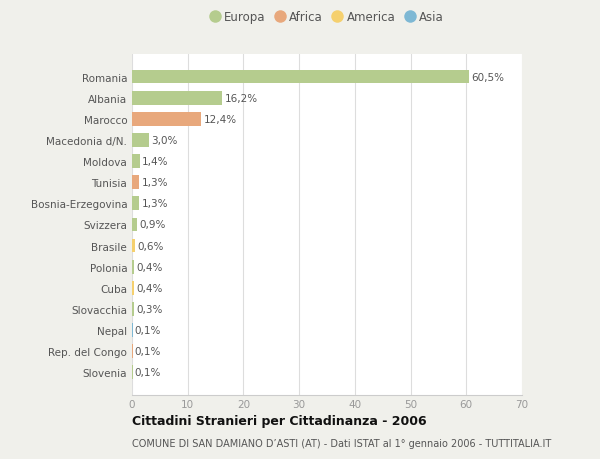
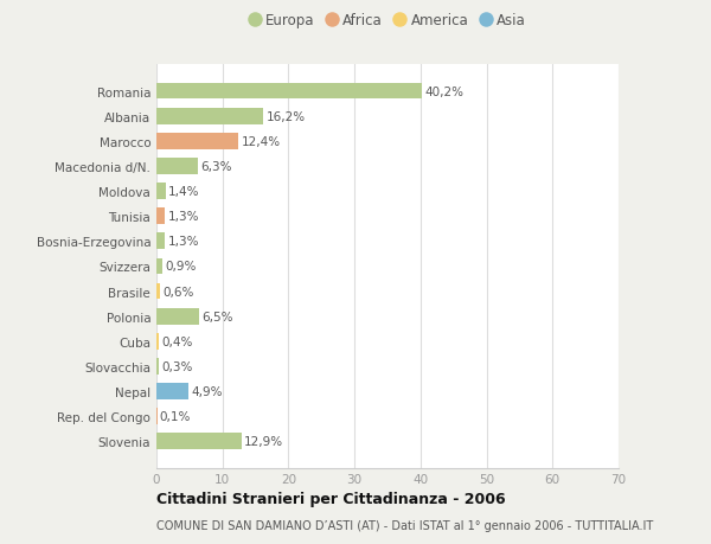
Romania: 60,5% -> 40,2%
Macedonia d/N.: 3,0% -> 6,3%
Polonia: 0,4% -> 6,5%
Nepal: 0,1% -> 4,9%
Slovenia: 0,1% -> 12,9%
